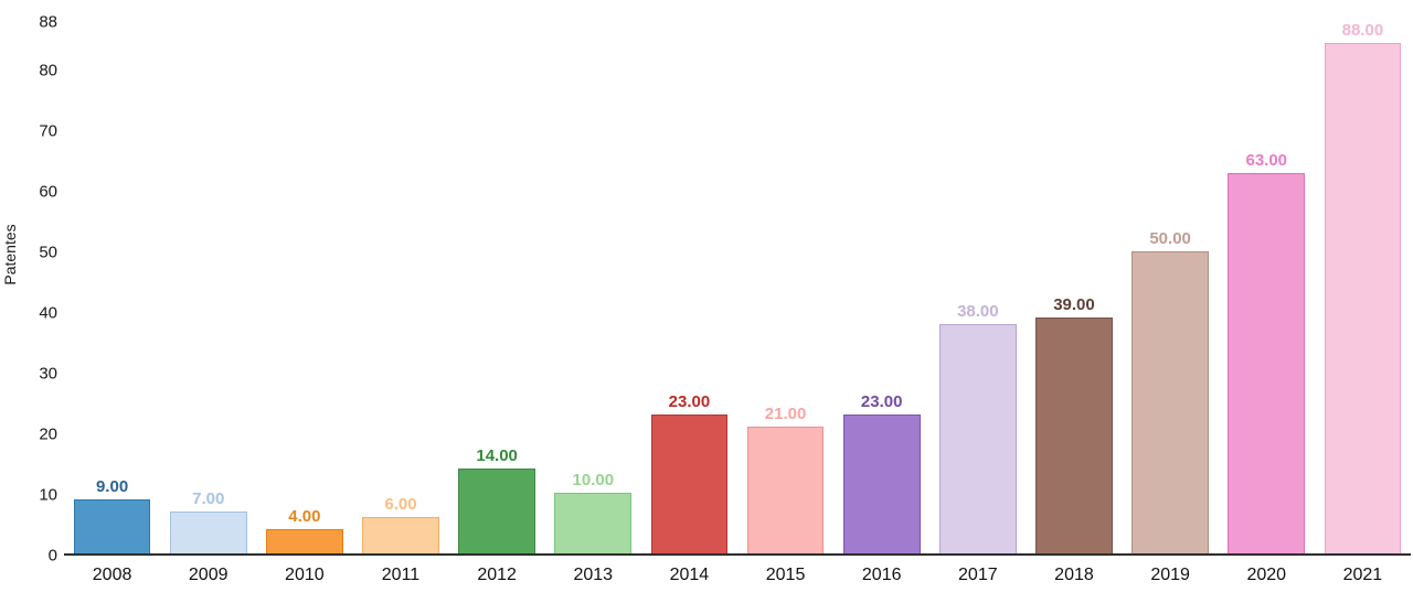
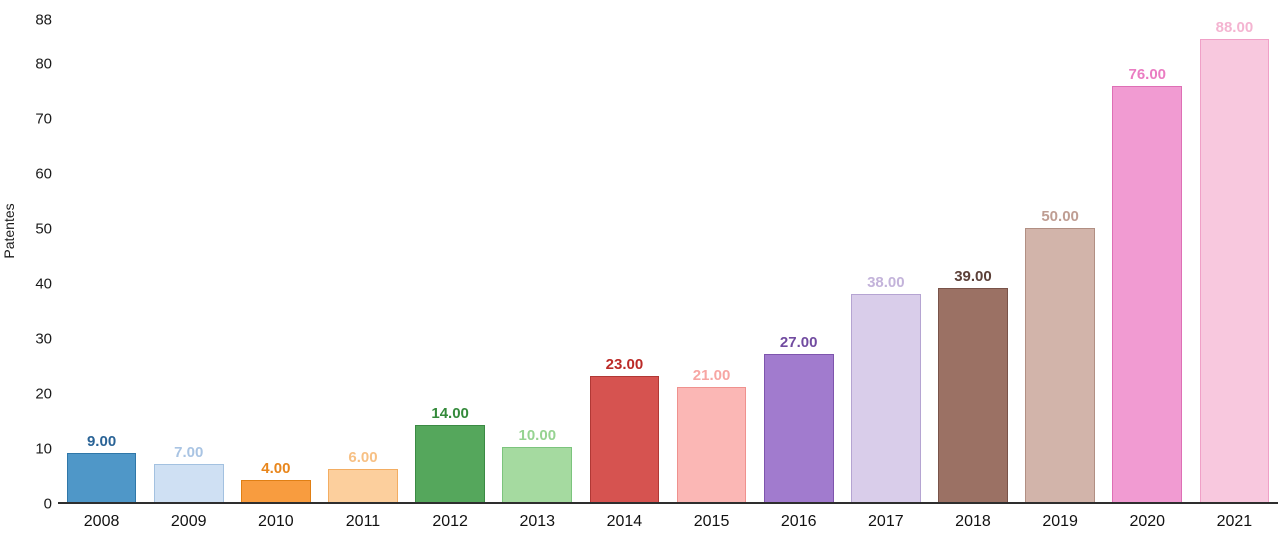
2016: 23.00 -> 27.00
2020: 63.00 -> 76.00
